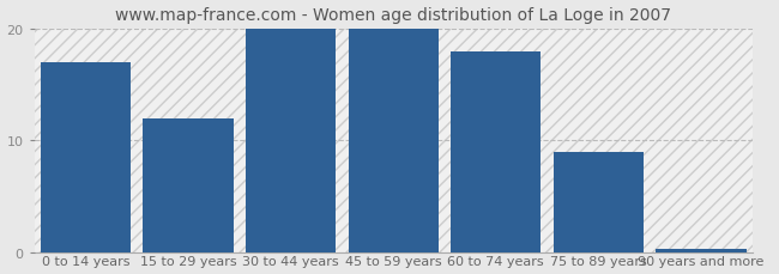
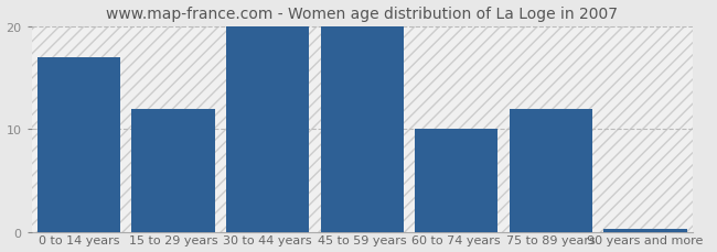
60 to 74 years: 18.0 -> 10.0
75 to 89 years: 9.0 -> 12.0
